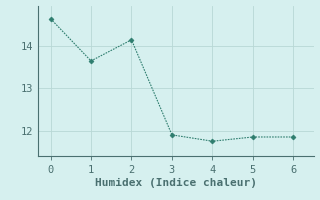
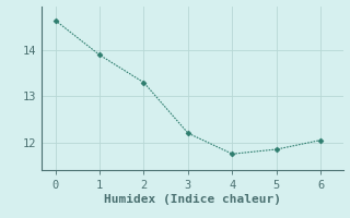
1: 13.65 -> 13.90
2: 14.15 -> 13.30
3: 11.90 -> 12.20
6: 11.85 -> 12.05
